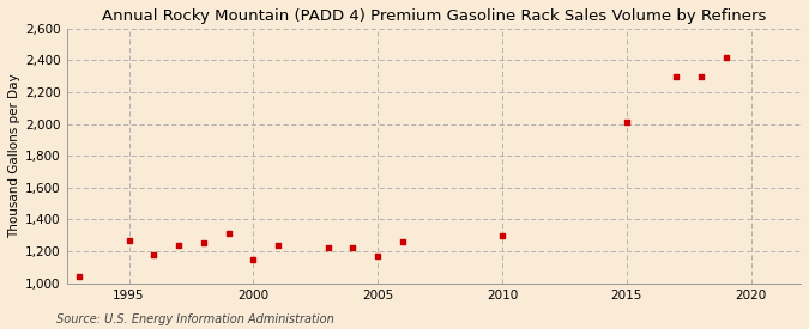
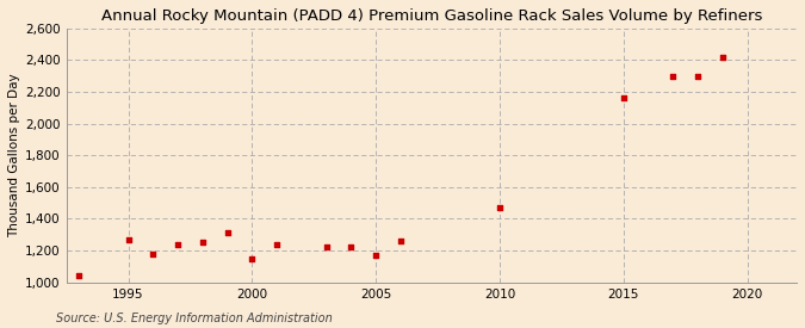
2010: 1,300 -> 1,480
2015: 2,010 -> 2,160
